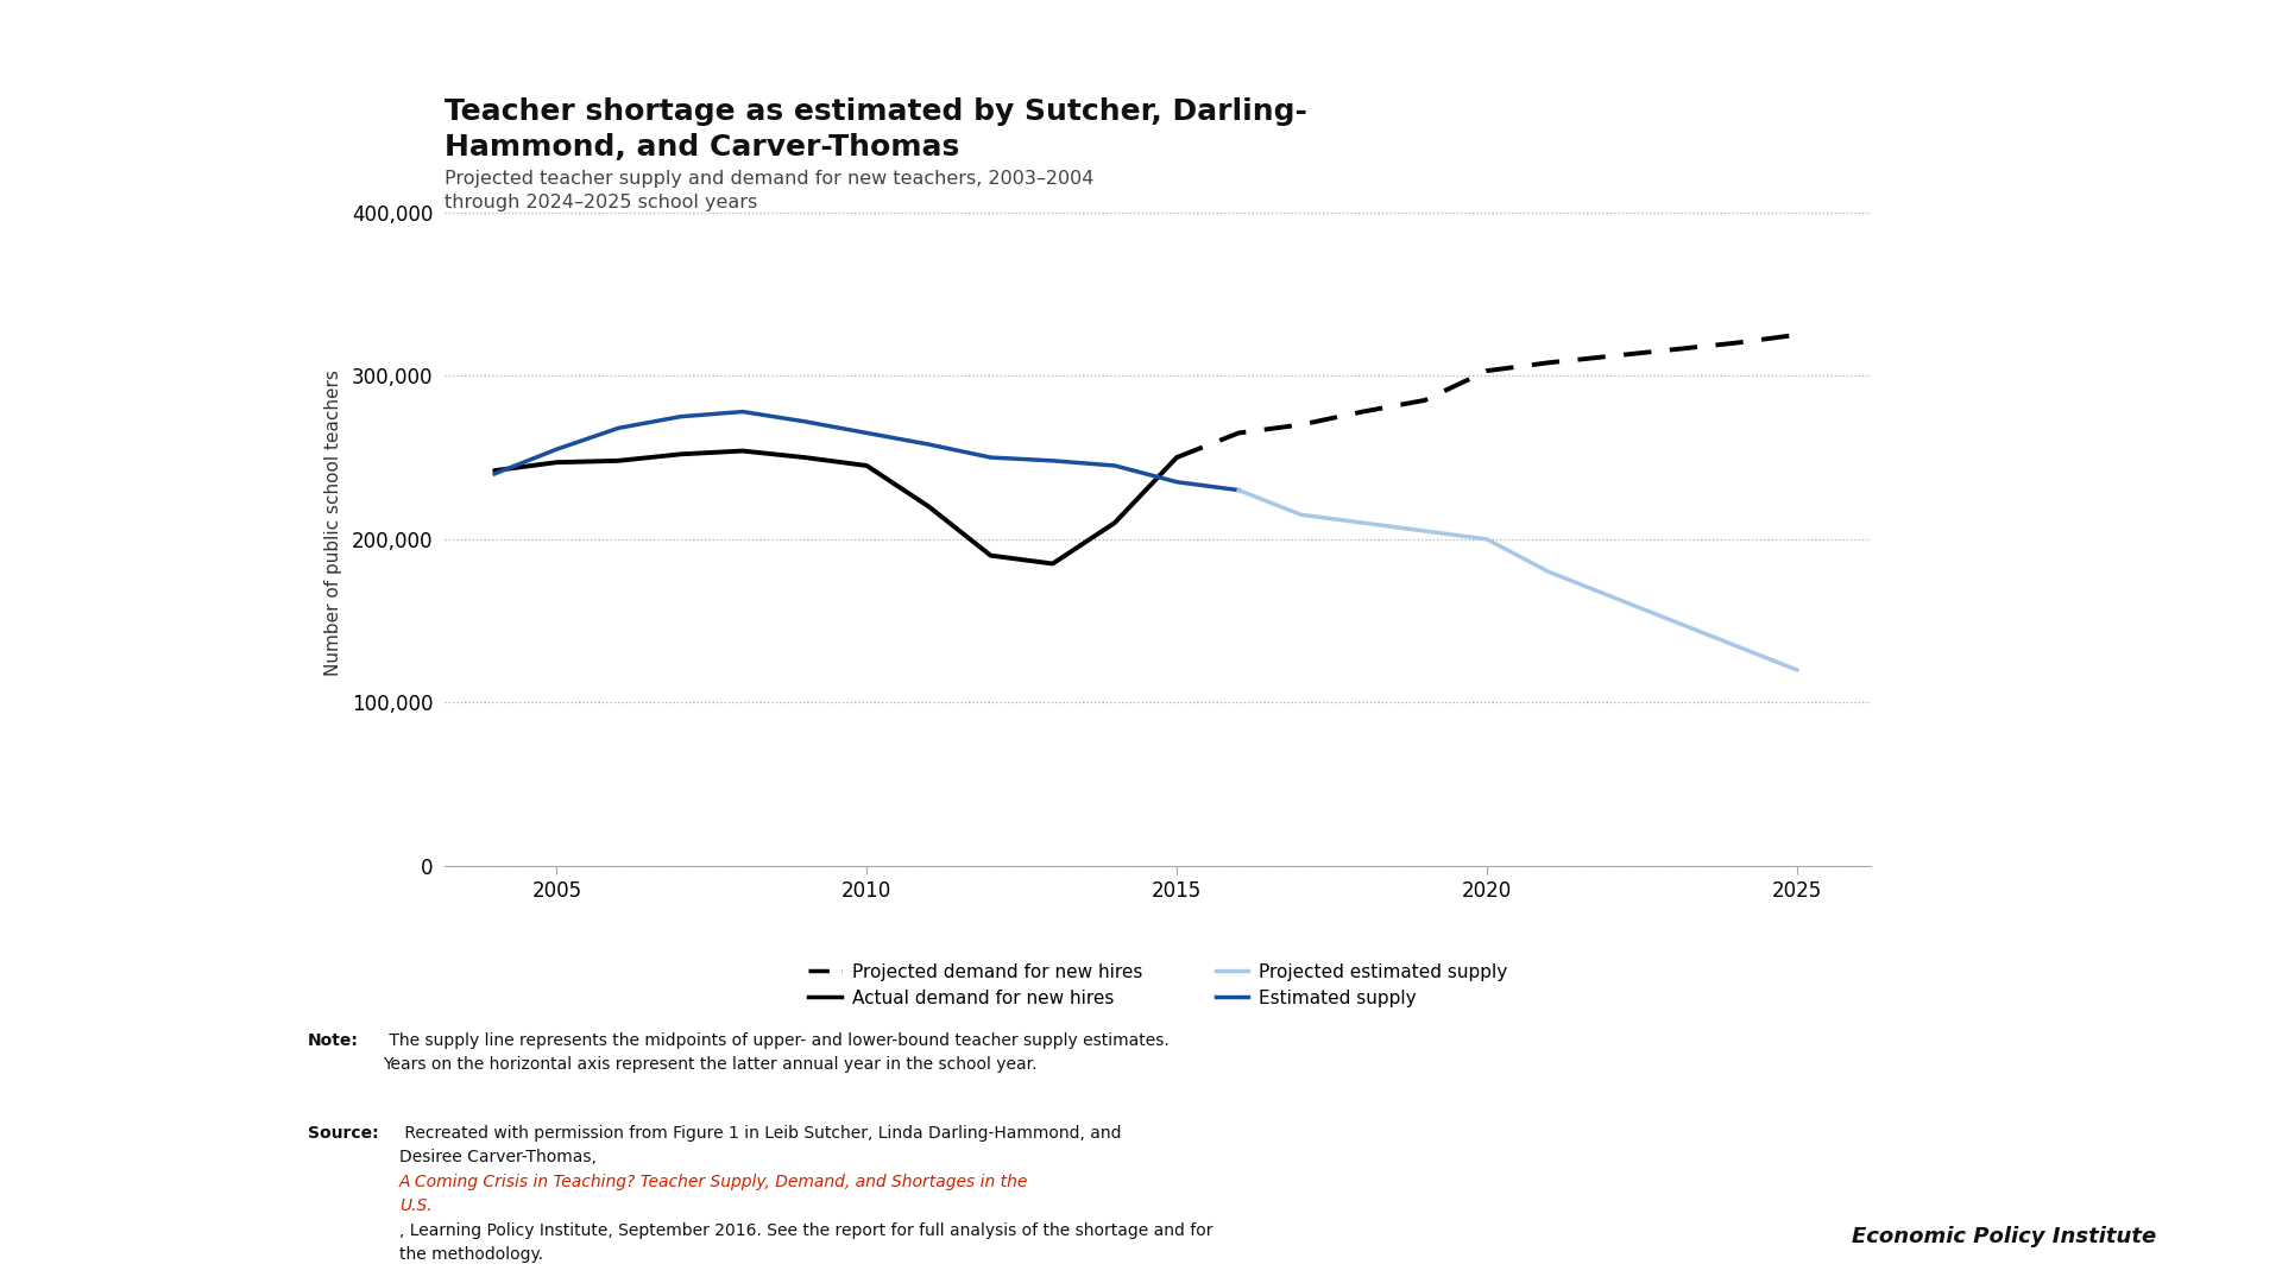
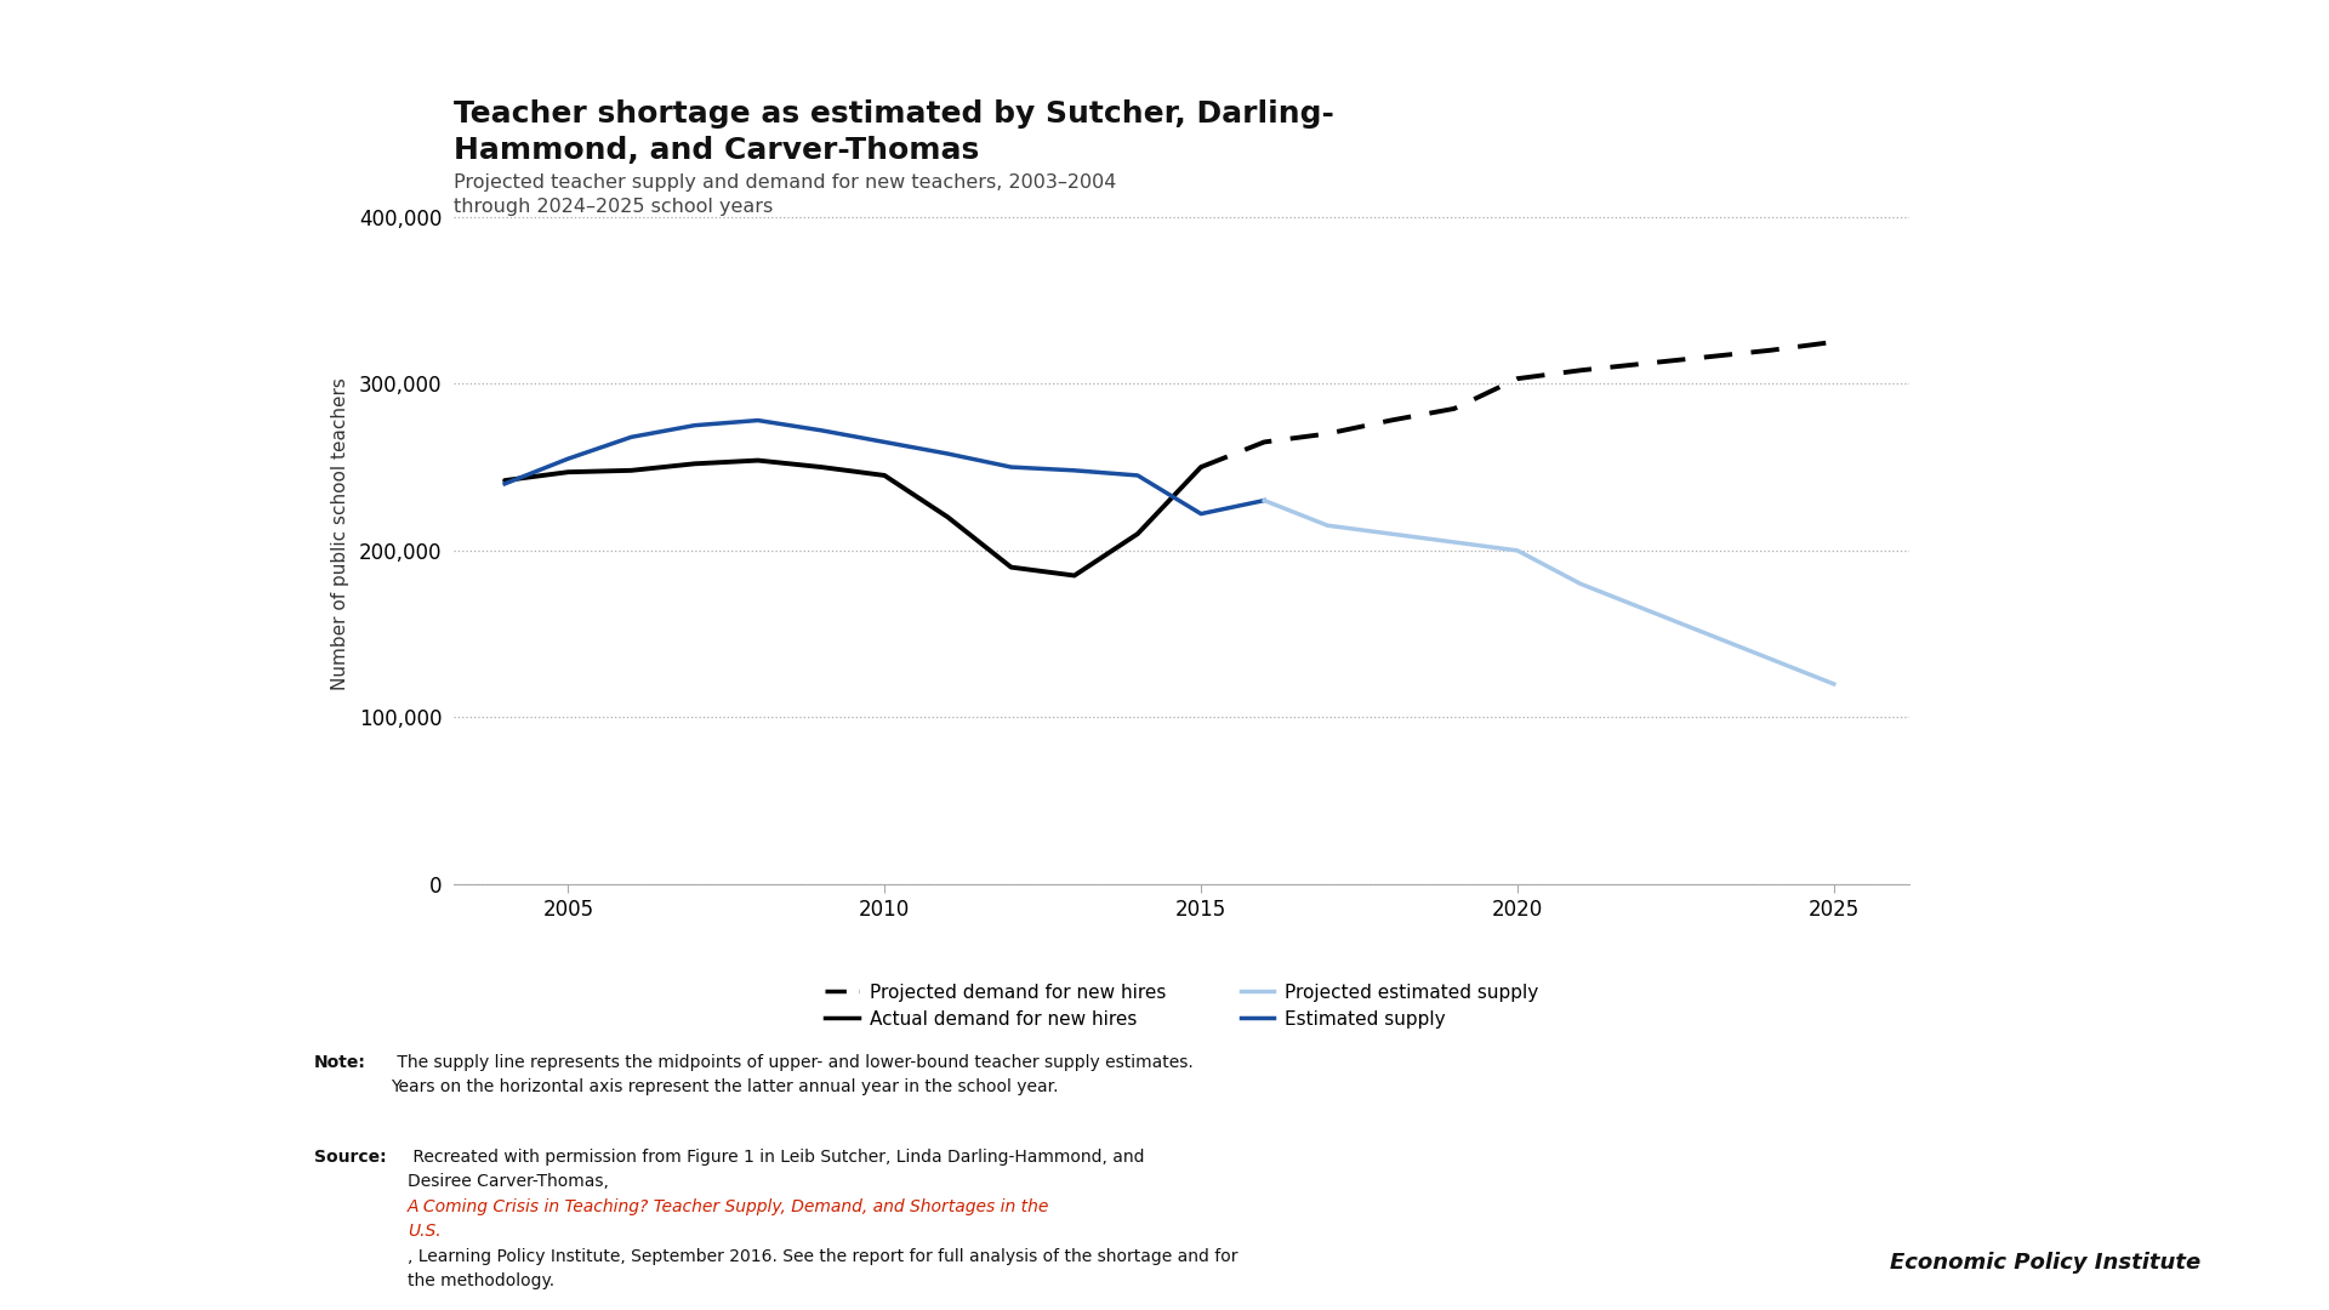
Estimated supply/2015: 235,000 -> 222,000
